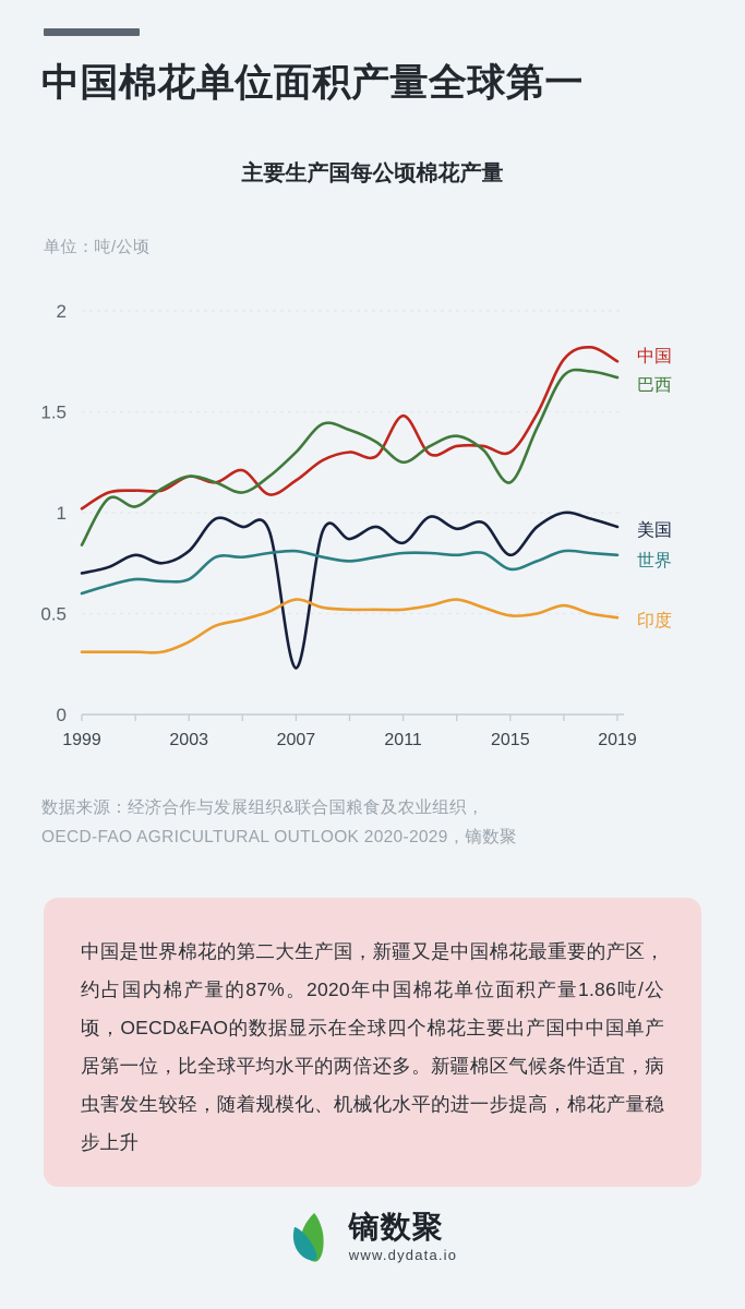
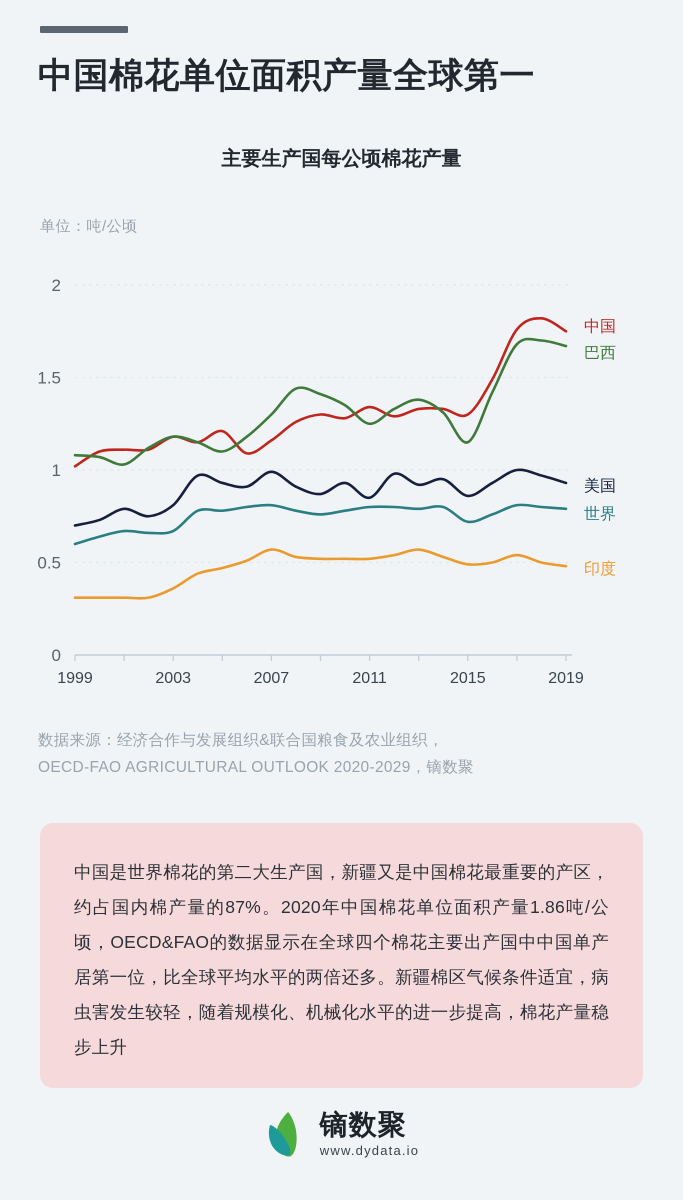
巴西/1999: 0.84 -> 1.08
美国/2007: 0.23 -> 0.99
中国/2011: 1.48 -> 1.34
美国/2015: 0.79 -> 0.86
